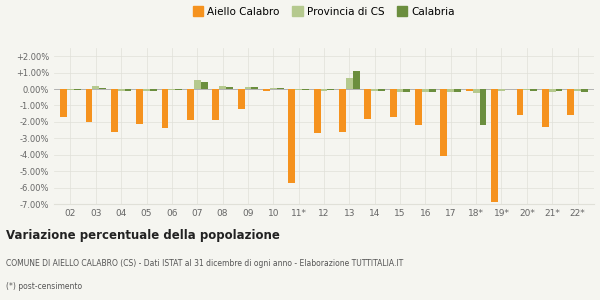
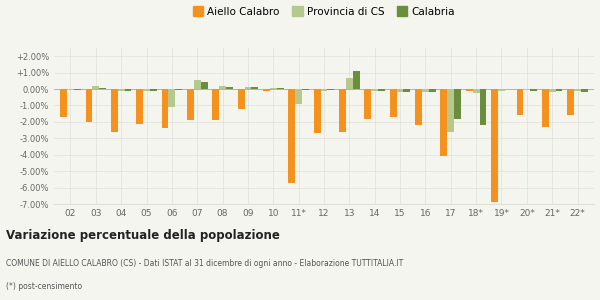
Provincia di CS/06: -0.1% -> -1.1%
Provincia di CS/11*: -0.1% -> -0.9%
Provincia di CS/17: -0.2% -> -2.6%
Calabria/17: -0.1% -> -1.8%
